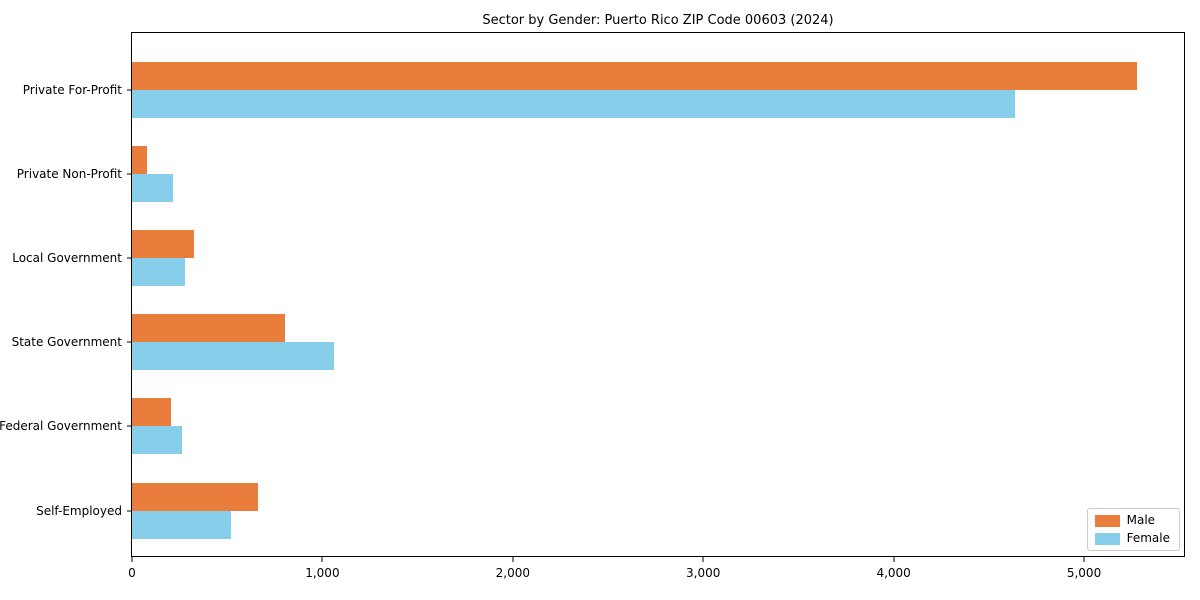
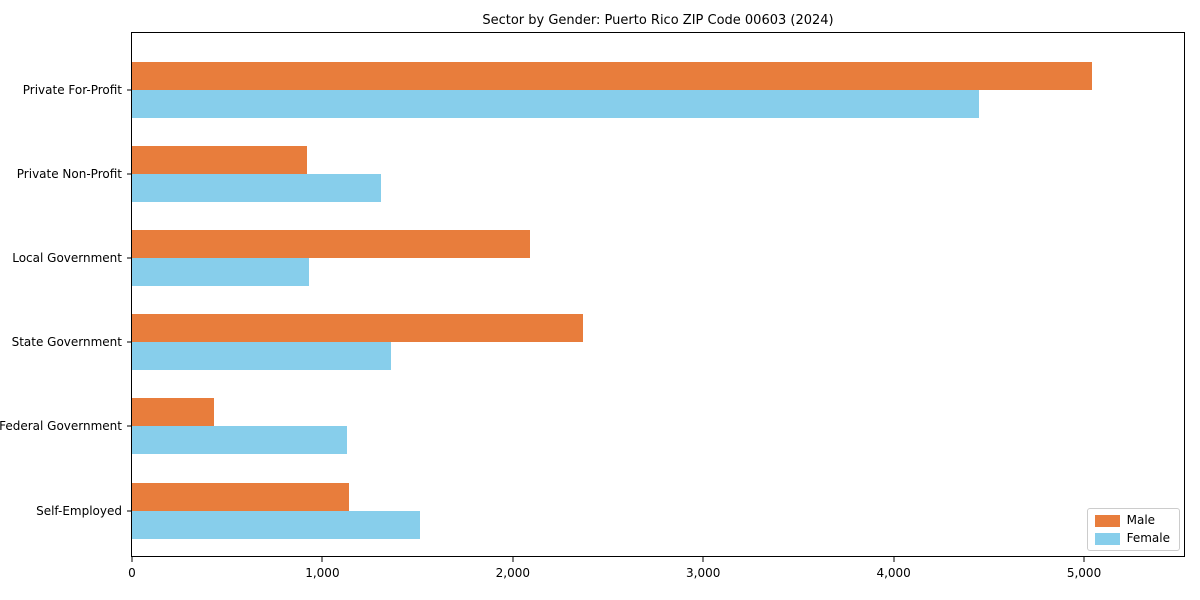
Male/Private For-Profit: 5280 -> 5040
Female/Private For-Profit: 4640 -> 4450
Male/Private Non-Profit: 80 -> 920
Female/Private Non-Profit: 220 -> 1310
Male/Local Government: 320 -> 2090
Female/Local Government: 280 -> 930
Male/State Government: 800 -> 2370
Female/State Government: 1060 -> 1360
Male/Federal Government: 200 -> 430
Female/Federal Government: 260 -> 1130
Male/Self-Employed: 660 -> 1140
Female/Self-Employed: 520 -> 1510
